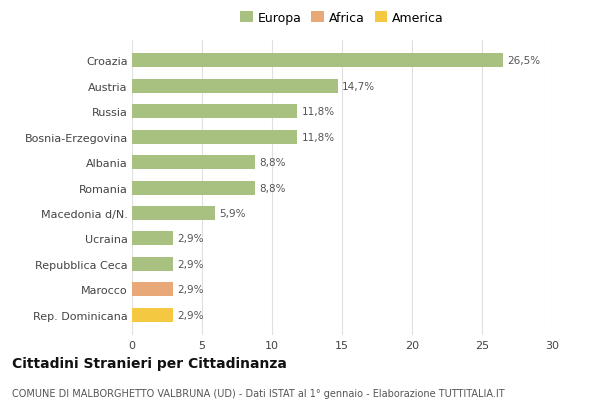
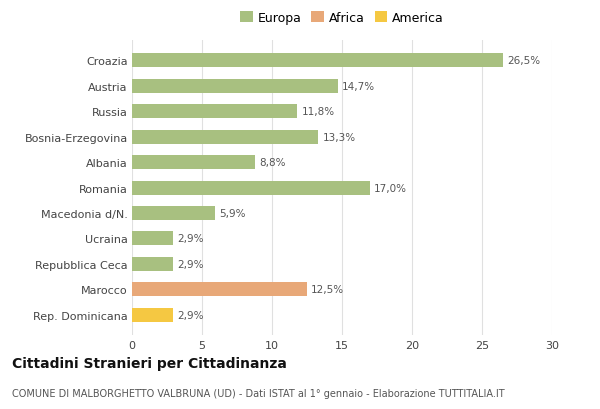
Bosnia-Erzegovina: 11,8% -> 13,3%
Romania: 8,8% -> 17,0%
Marocco: 2,9% -> 12,5%
